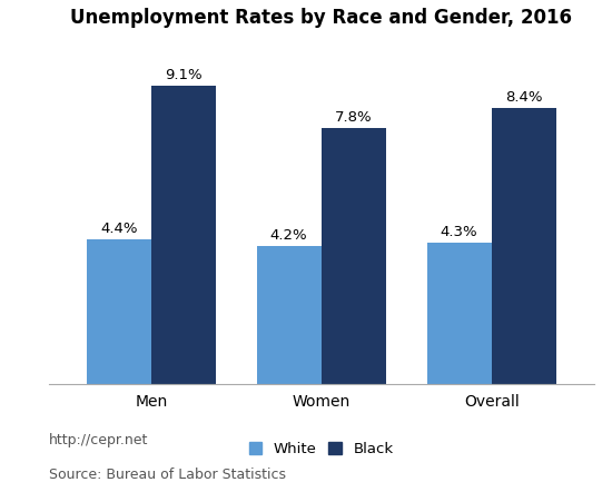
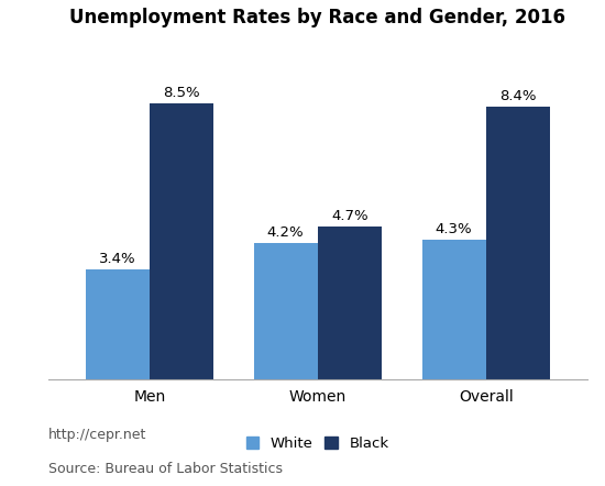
White/Men: 4.4% -> 3.4%
Black/Men: 9.1% -> 8.5%
Black/Women: 7.8% -> 4.7%
